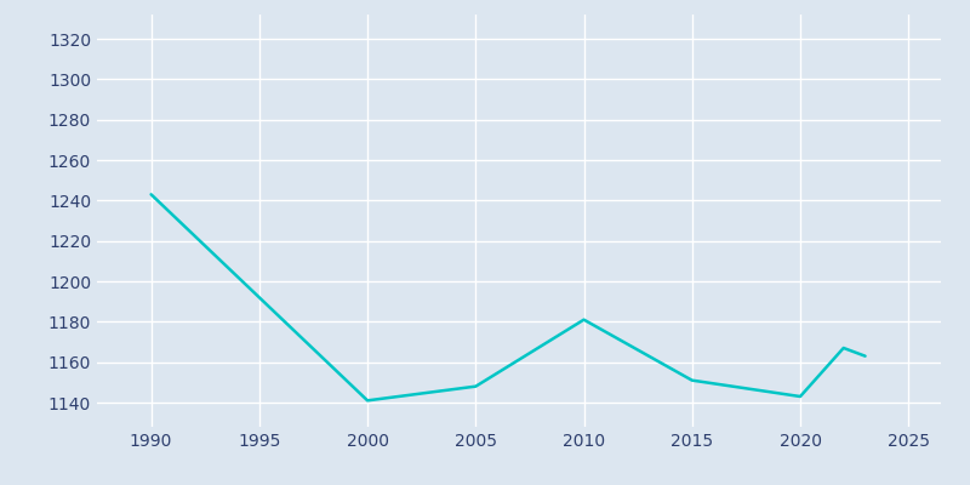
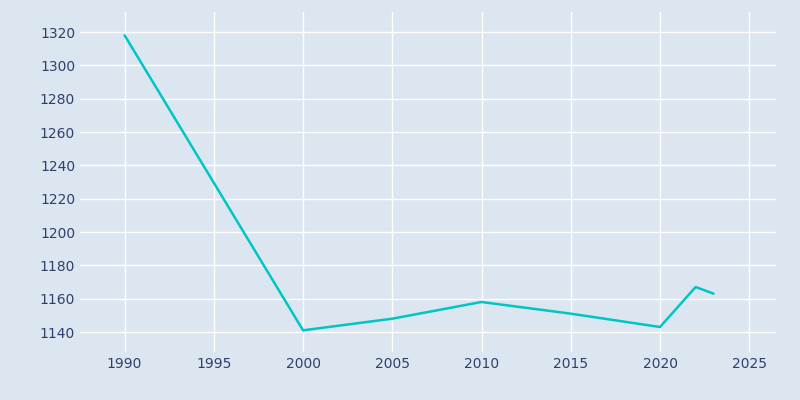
1990: 1243 -> 1318
2010: 1181 -> 1158
